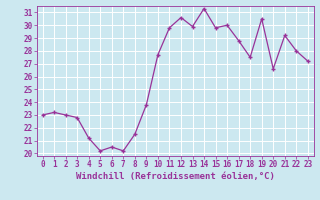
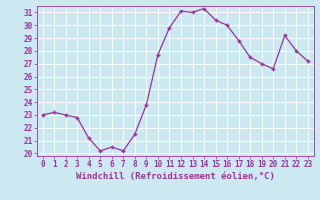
12: 30.6 -> 31.1
13: 29.9 -> 31.0
15: 29.8 -> 30.4
19: 30.5 -> 27.0
